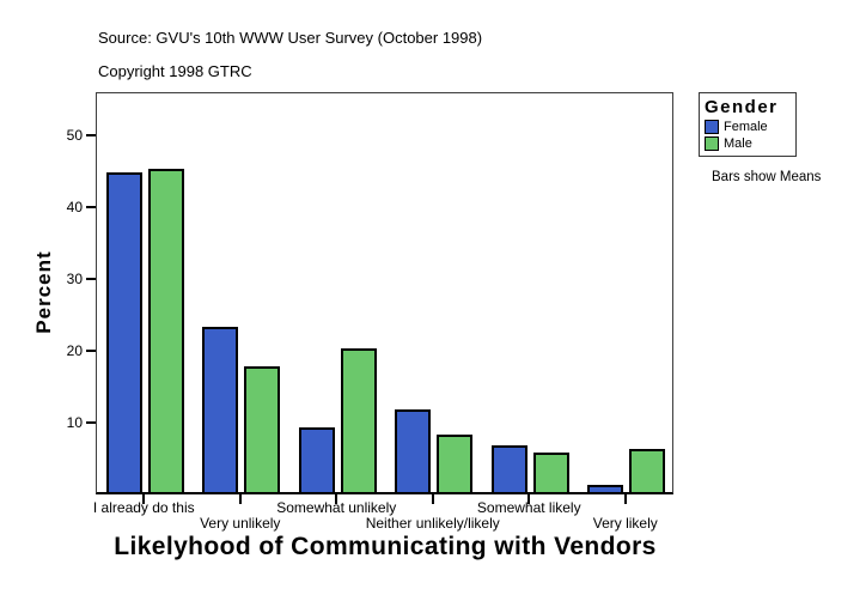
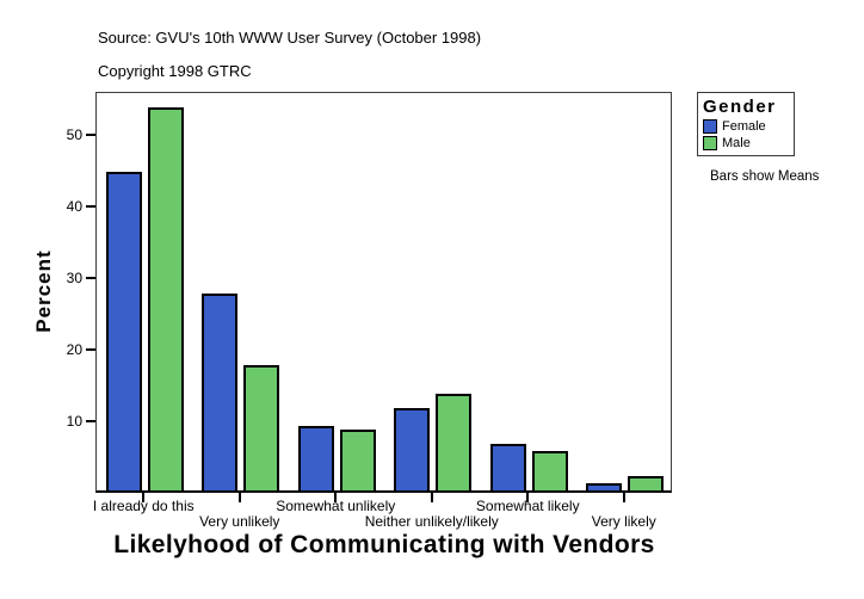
Male/I already do this: 45 -> 54
Female/Very unlikely: 23 -> 28
Male/Somewhat unlikely: 20 -> 8
Male/Neither unlikely/likely: 8 -> 14
Male/Very likely: 6 -> 2
